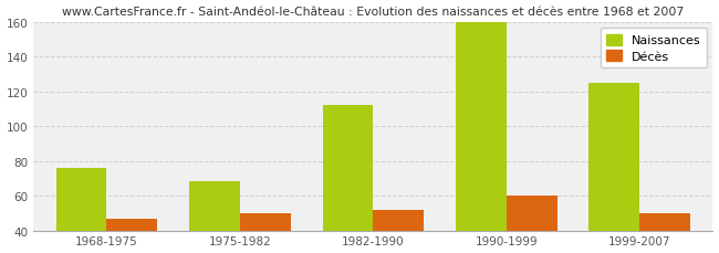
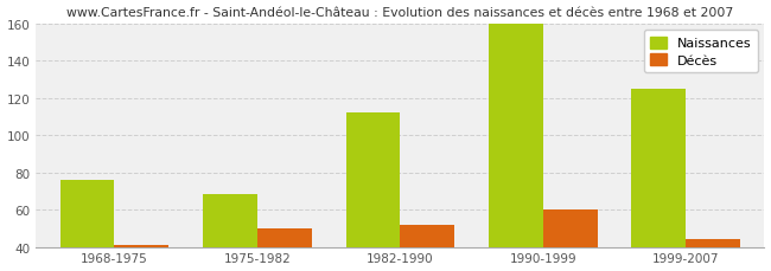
Décès/1968-1975: 47 -> 41
Décès/1999-2007: 50 -> 44
